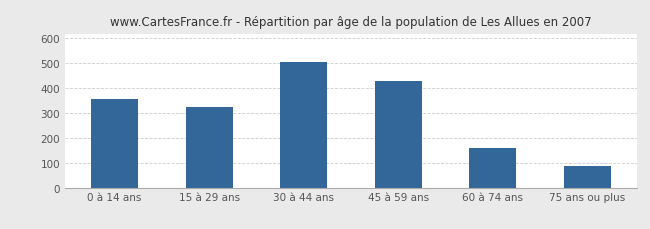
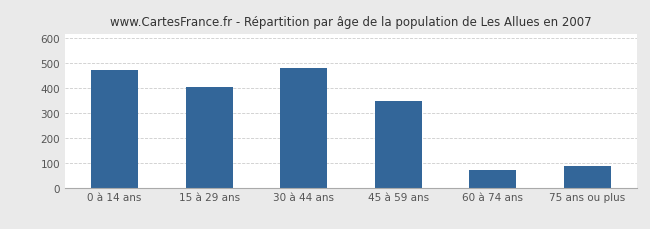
0 à 14 ans: 355 -> 475
15 à 29 ans: 325 -> 405
30 à 44 ans: 505 -> 480
45 à 59 ans: 430 -> 350
60 à 74 ans: 160 -> 70
